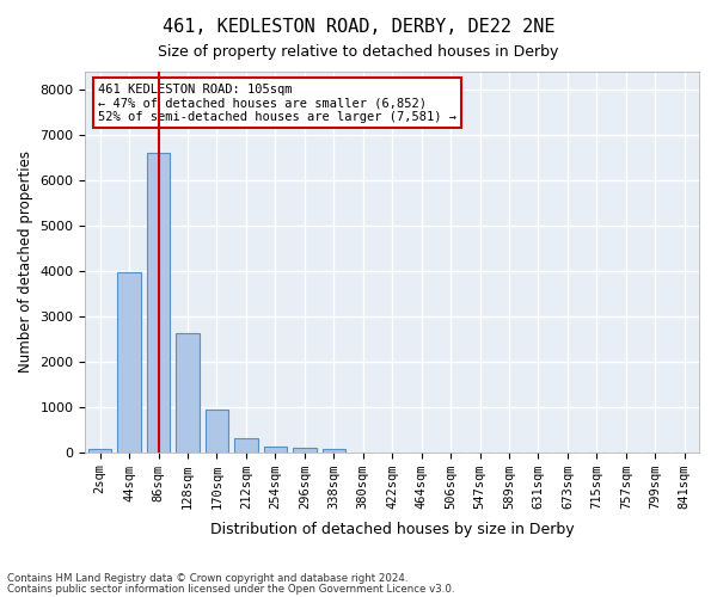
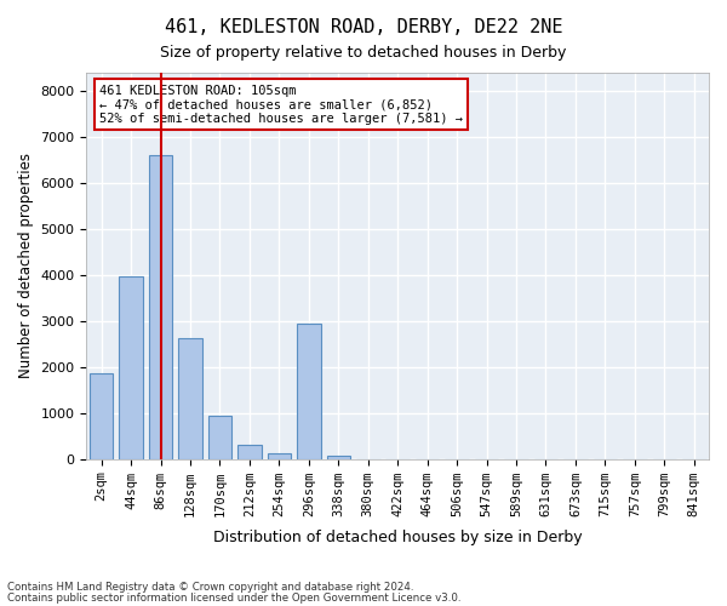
2sqm: 70 -> 1850
296sqm: 100 -> 2950
